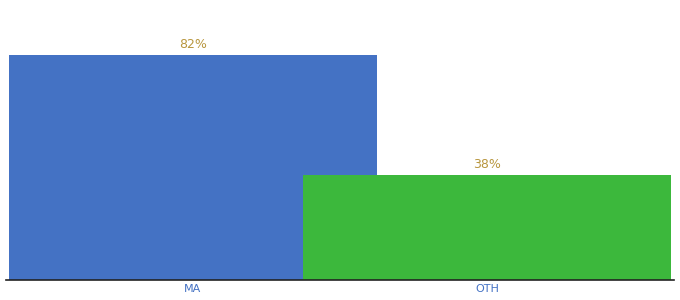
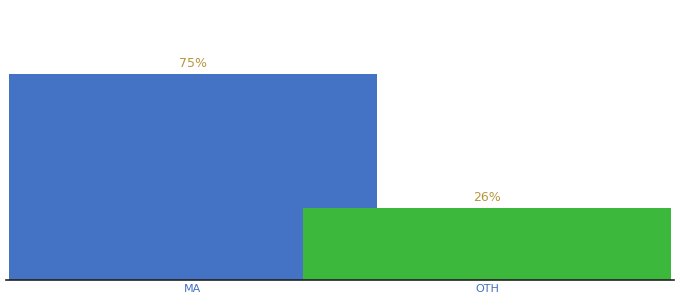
MA: 82% -> 75%
OTH: 38% -> 26%
